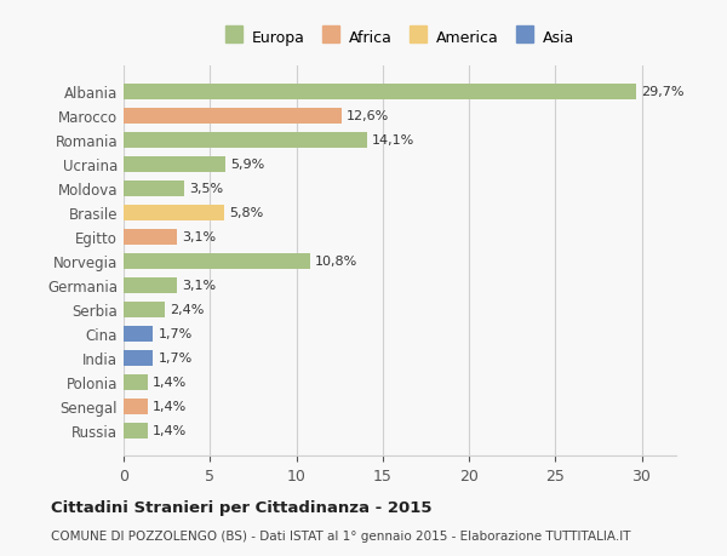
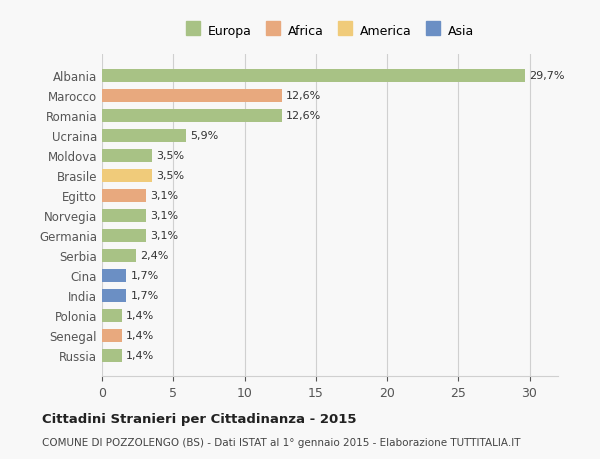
Romania: 14,1% -> 12,6%
Brasile: 5,8% -> 3,5%
Norvegia: 10,8% -> 3,1%
